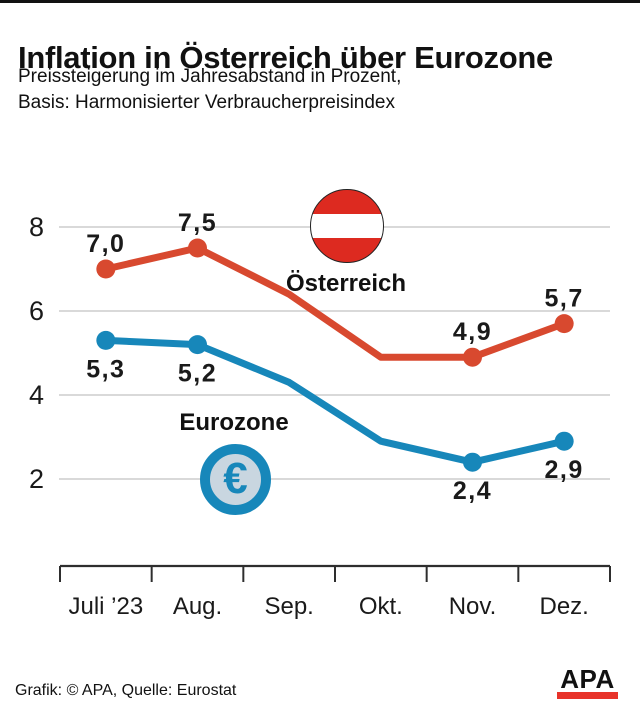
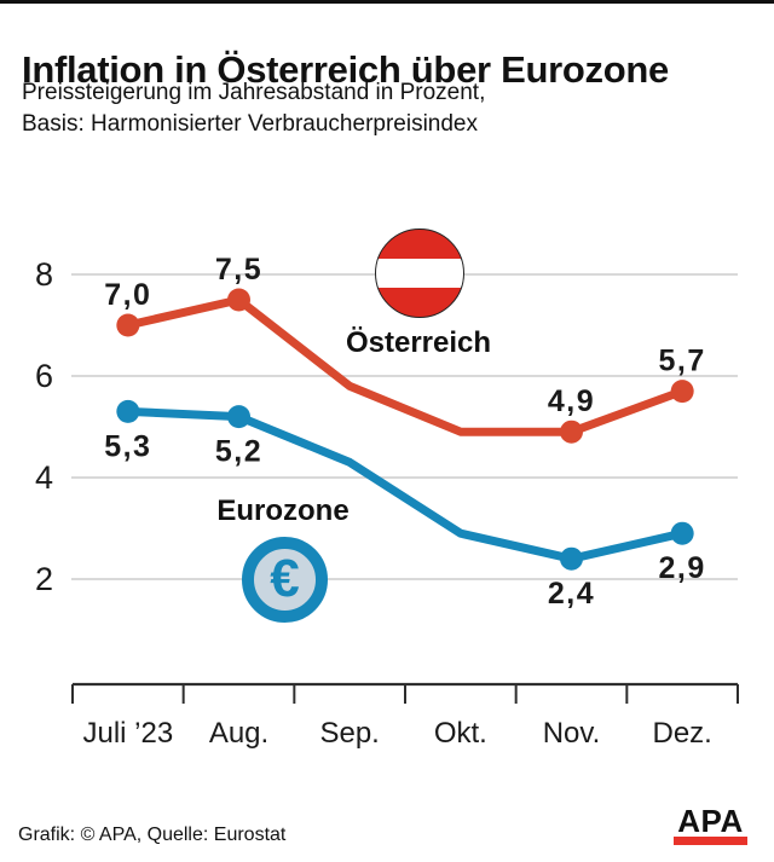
Österreich/Sep.: 6.4 -> 5.8
